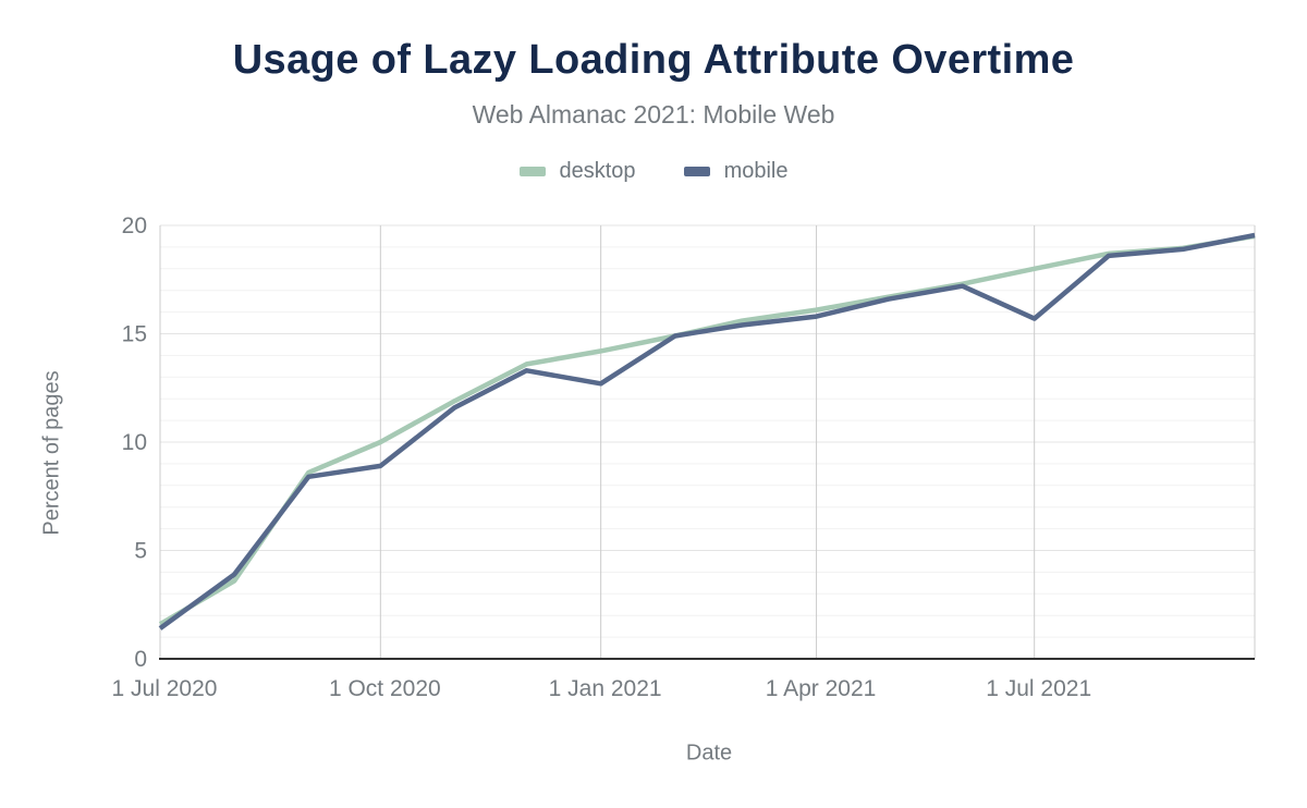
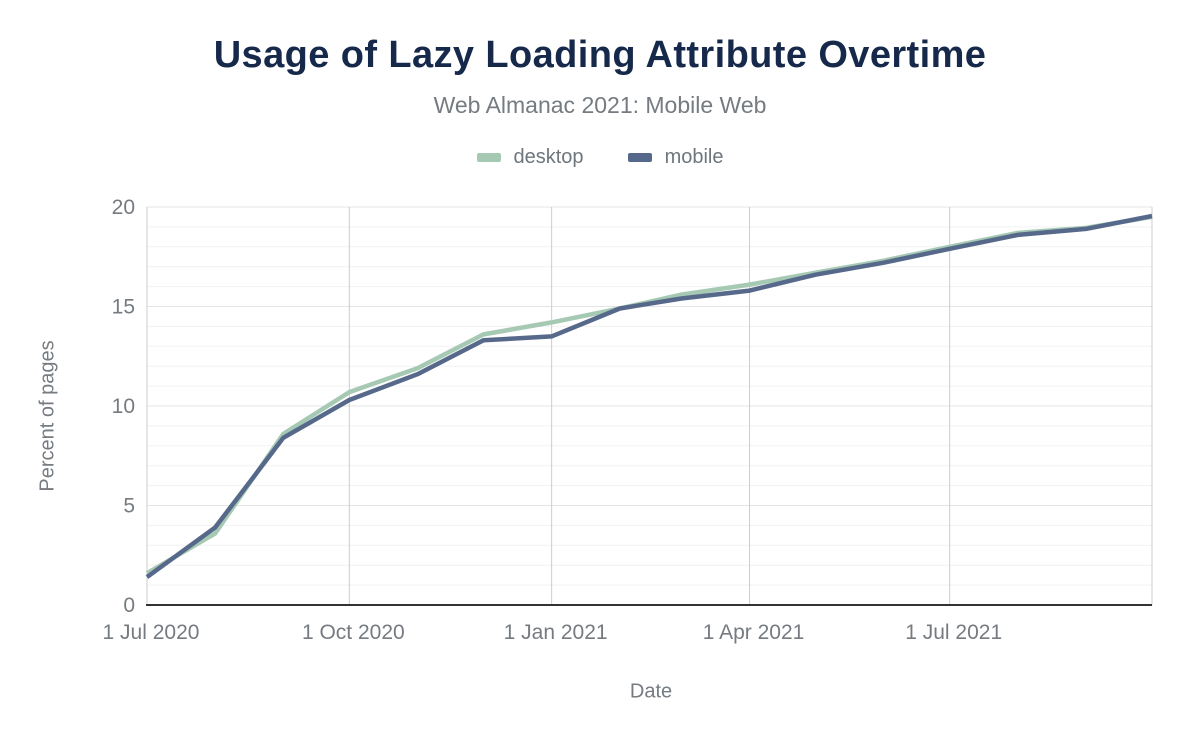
desktop/1 Oct 2020: 10.0 -> 10.7
mobile/1 Oct 2020: 8.9 -> 10.3
mobile/1 Jan 2021: 12.7 -> 13.5
mobile/1 Jul 2021: 15.7 -> 17.9
